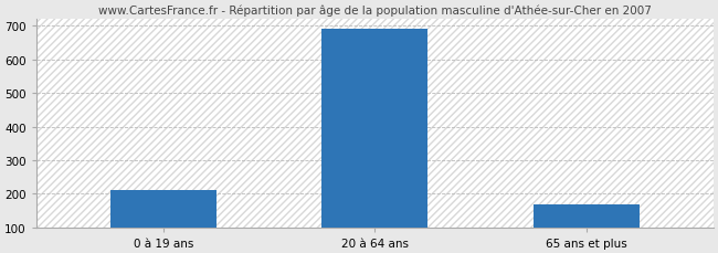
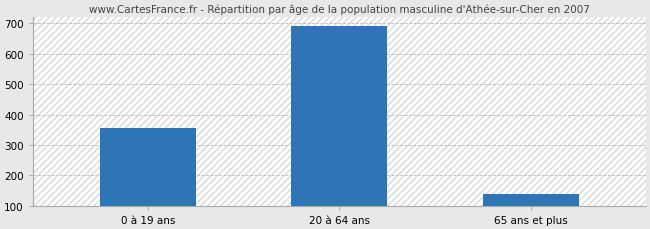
0 à 19 ans: 210 -> 355
65 ans et plus: 170 -> 140
